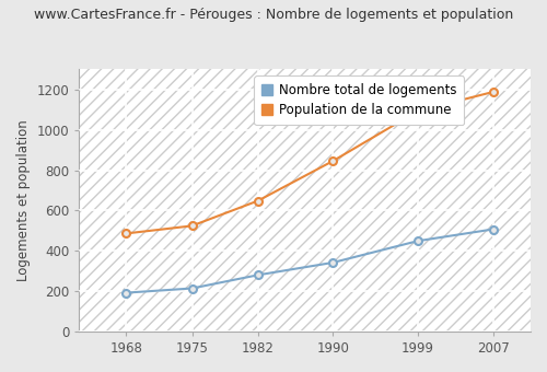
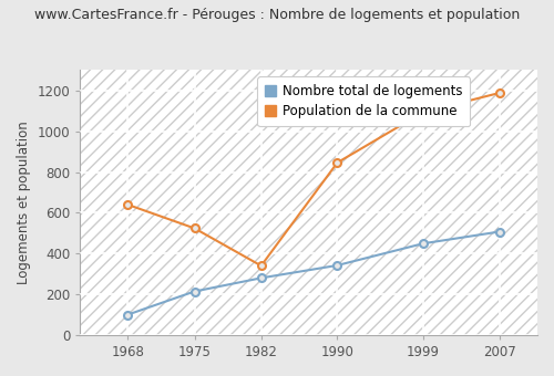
Nombre total de logements/1968: 190 -> 100
Population de la commune/1968: 490 -> 640
Population de la commune/1982: 650 -> 340
